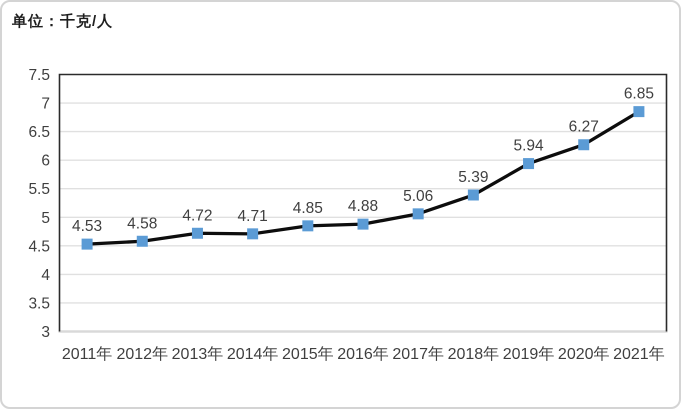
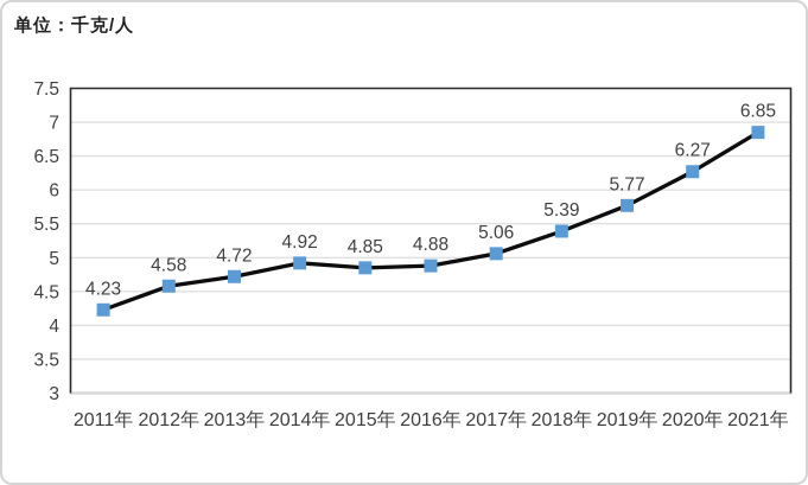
2011年: 4.53 -> 4.23
2014年: 4.71 -> 4.92
2019年: 5.94 -> 5.77
